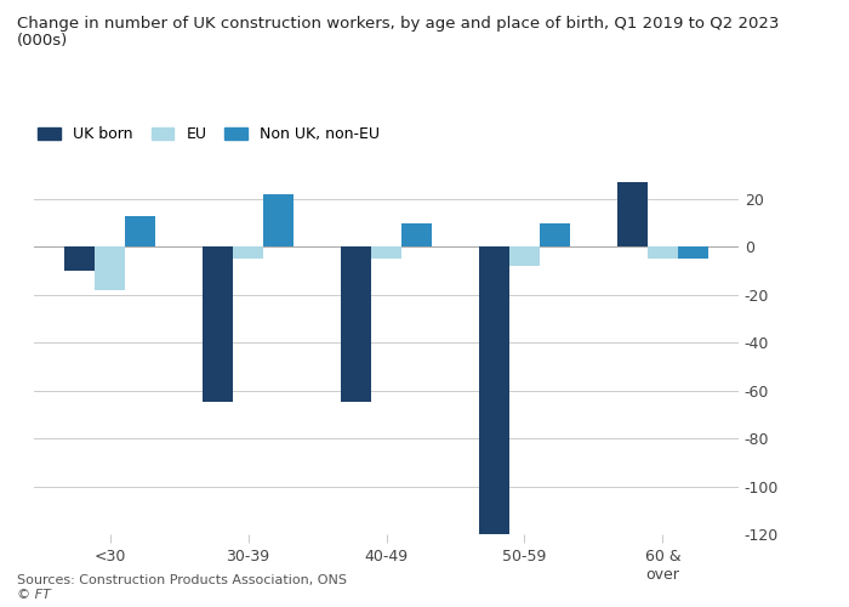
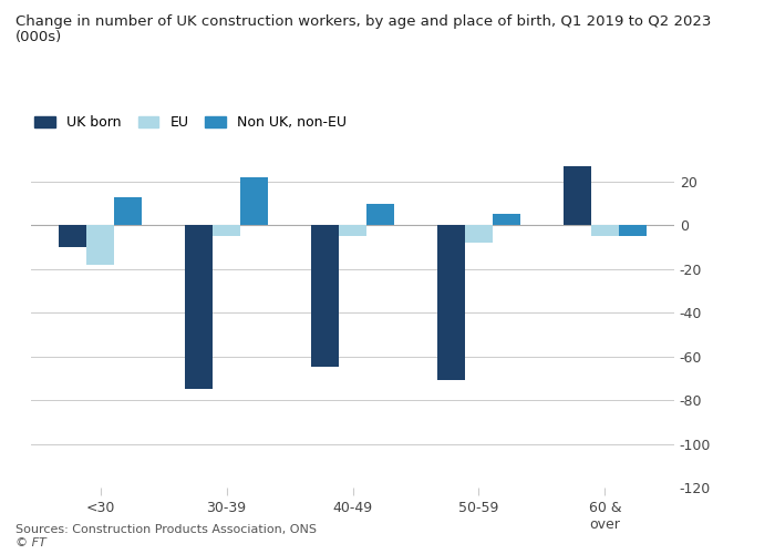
UK born/30-39: -65 -> -75
UK born/50-59: -120 -> -71
Non UK, non-EU/50-59: 10 -> 5
